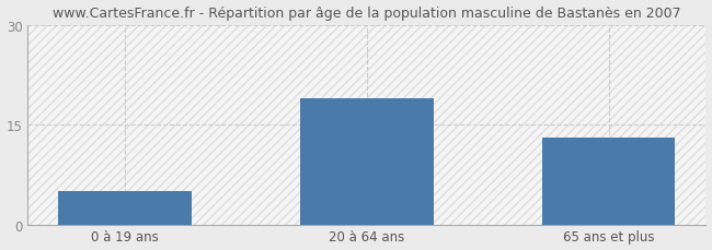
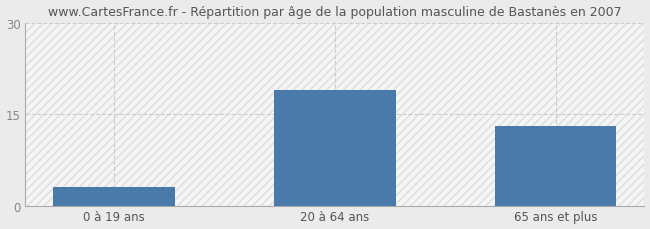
0 à 19 ans: 5 -> 3
